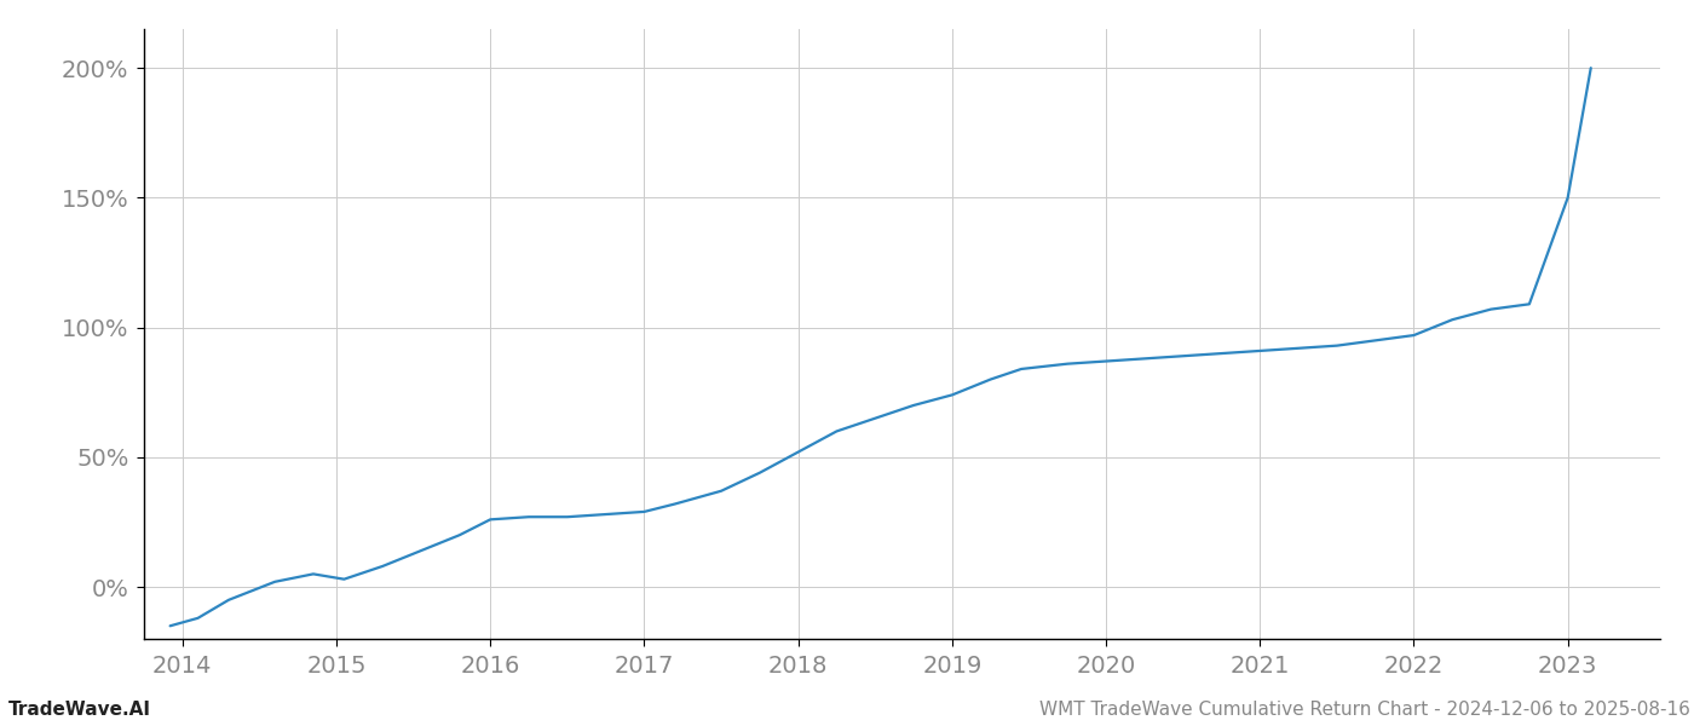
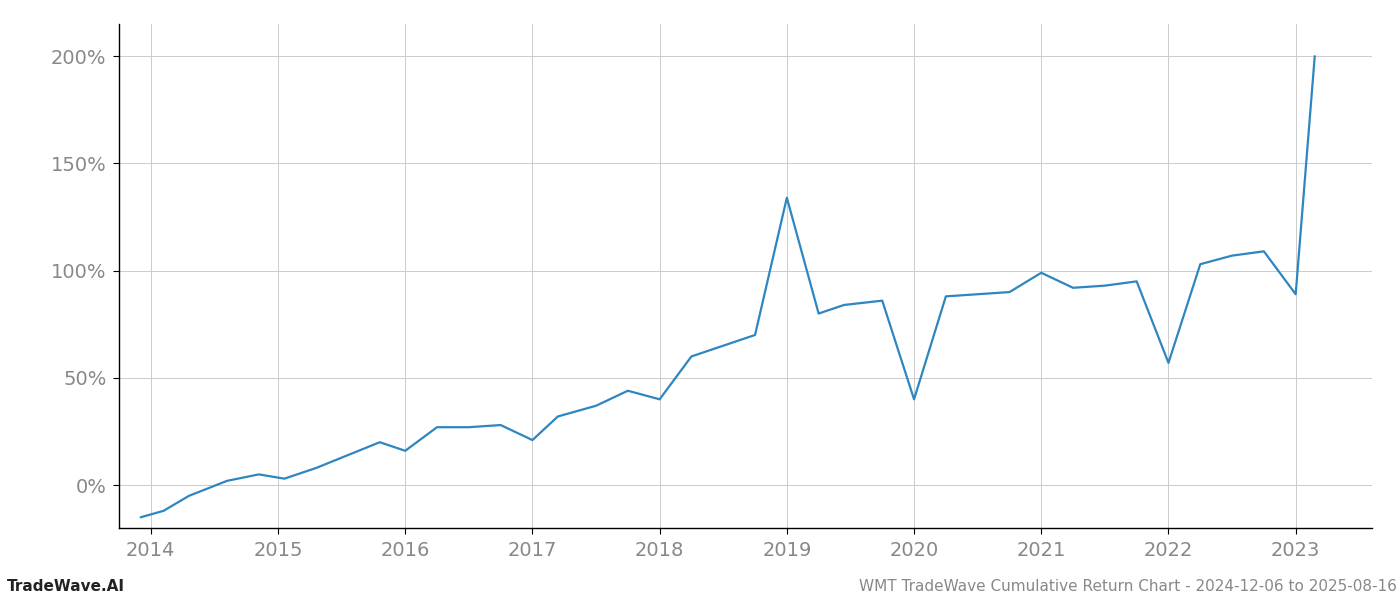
2016: 26% -> 16%
2017: 29% -> 21%
2018: 52% -> 40%
2019: 74% -> 134%
2020: 87% -> 40%
2021: 91% -> 99%
2022: 97% -> 57%
2023: 150% -> 89%
